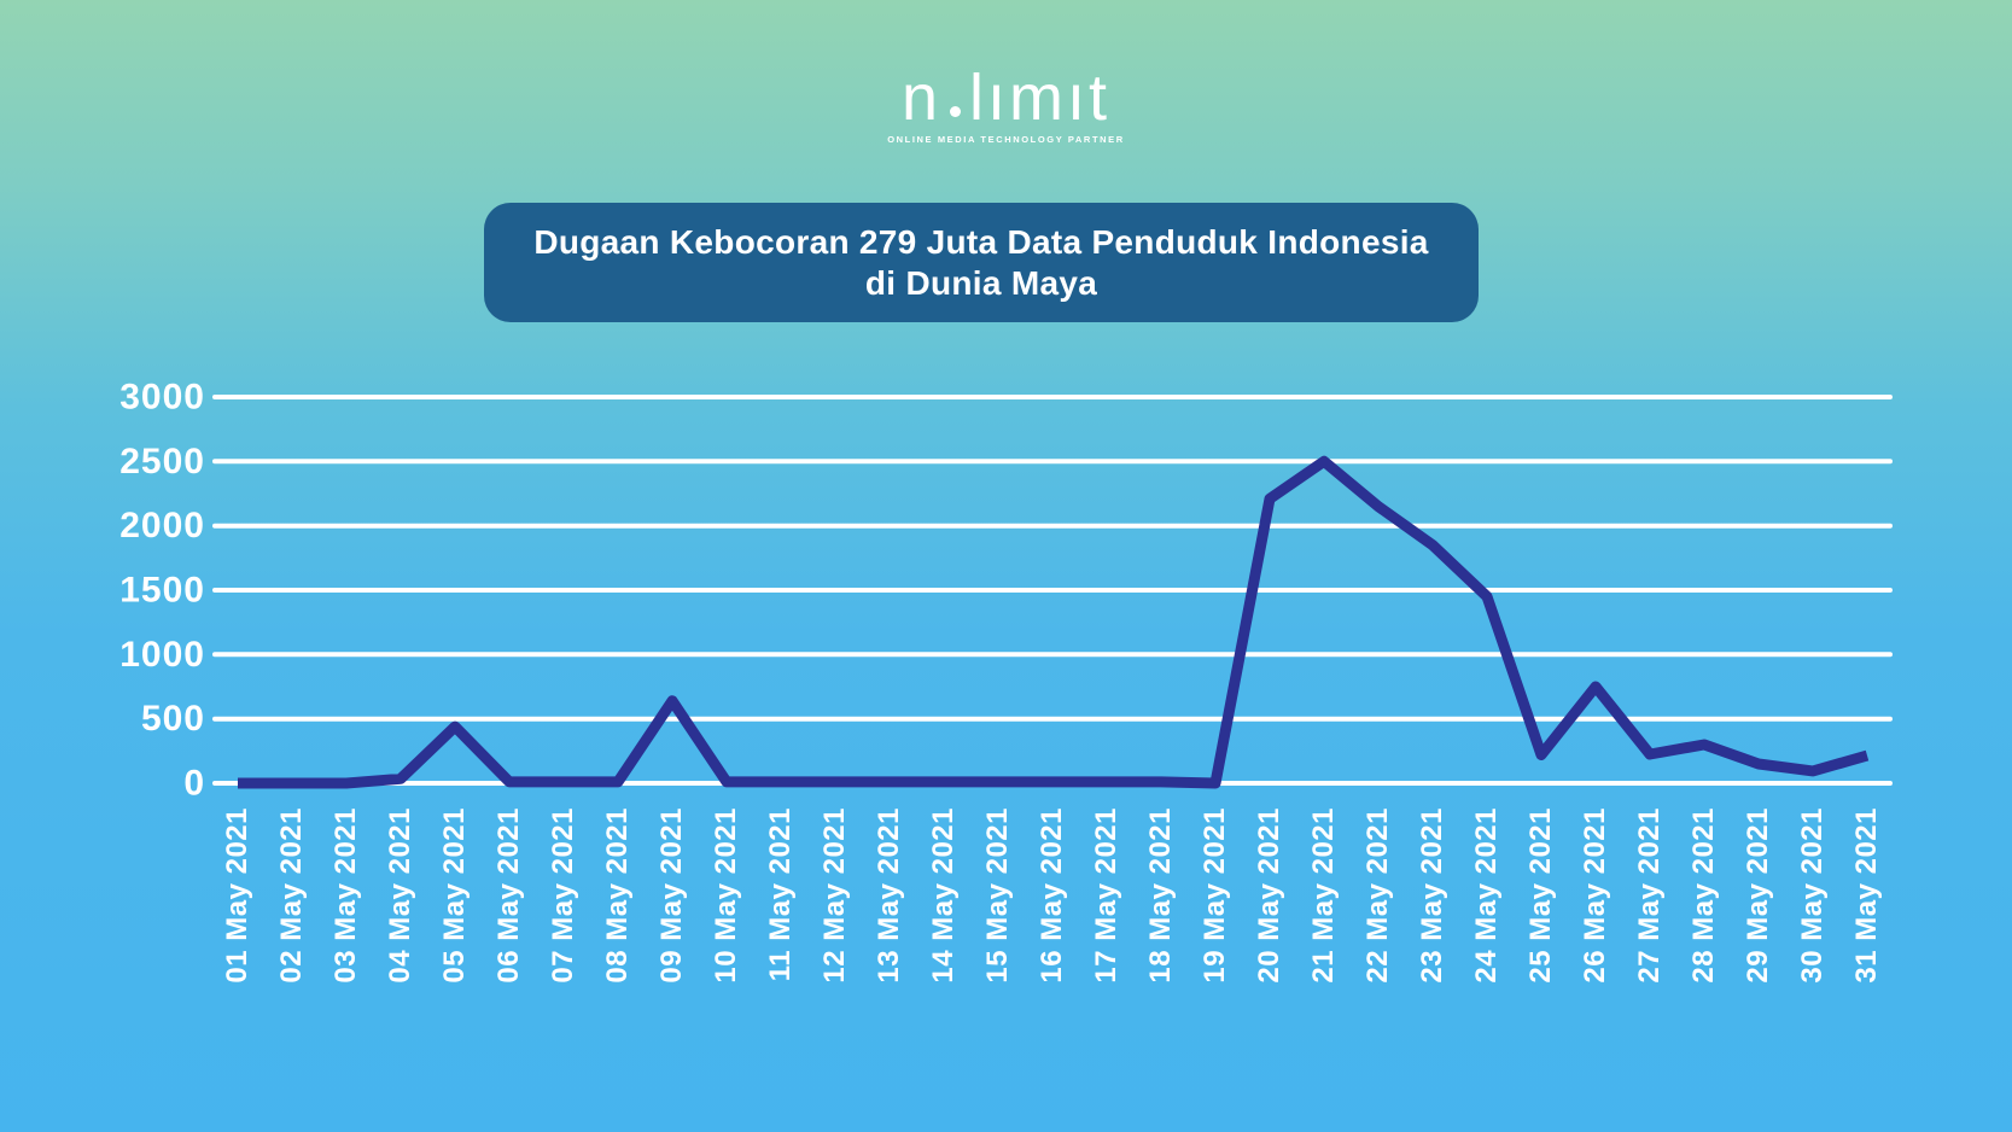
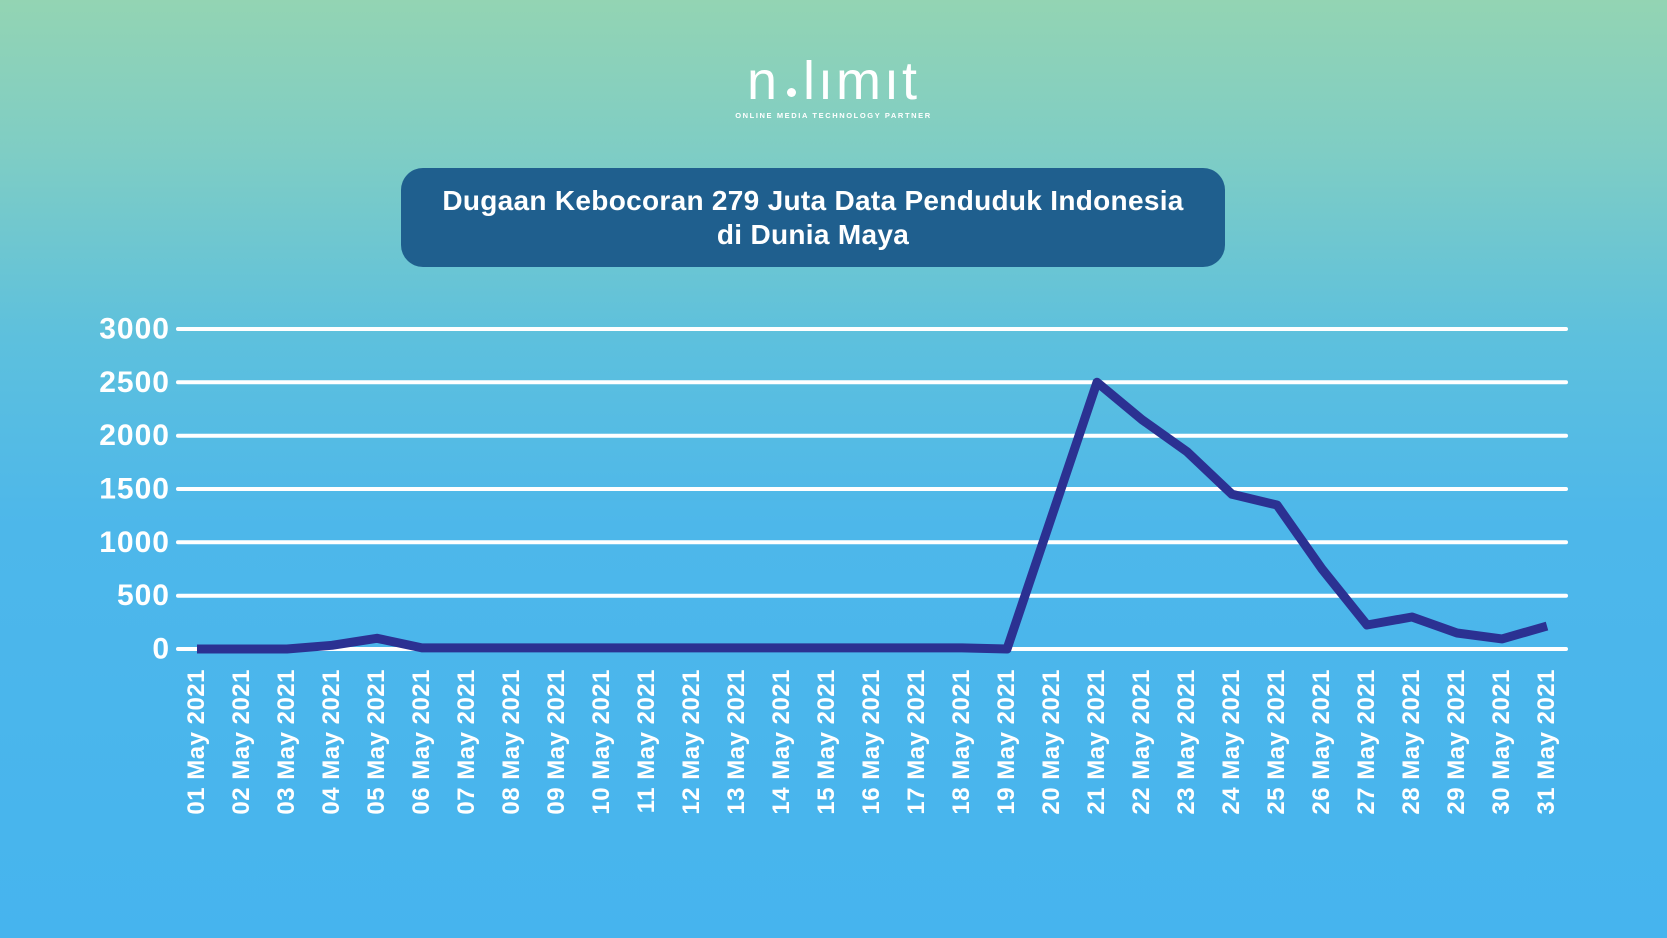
05 May 2021: 440 -> 100
09 May 2021: 640 -> 10
20 May 2021: 2210 -> 1250
25 May 2021: 220 -> 1350
